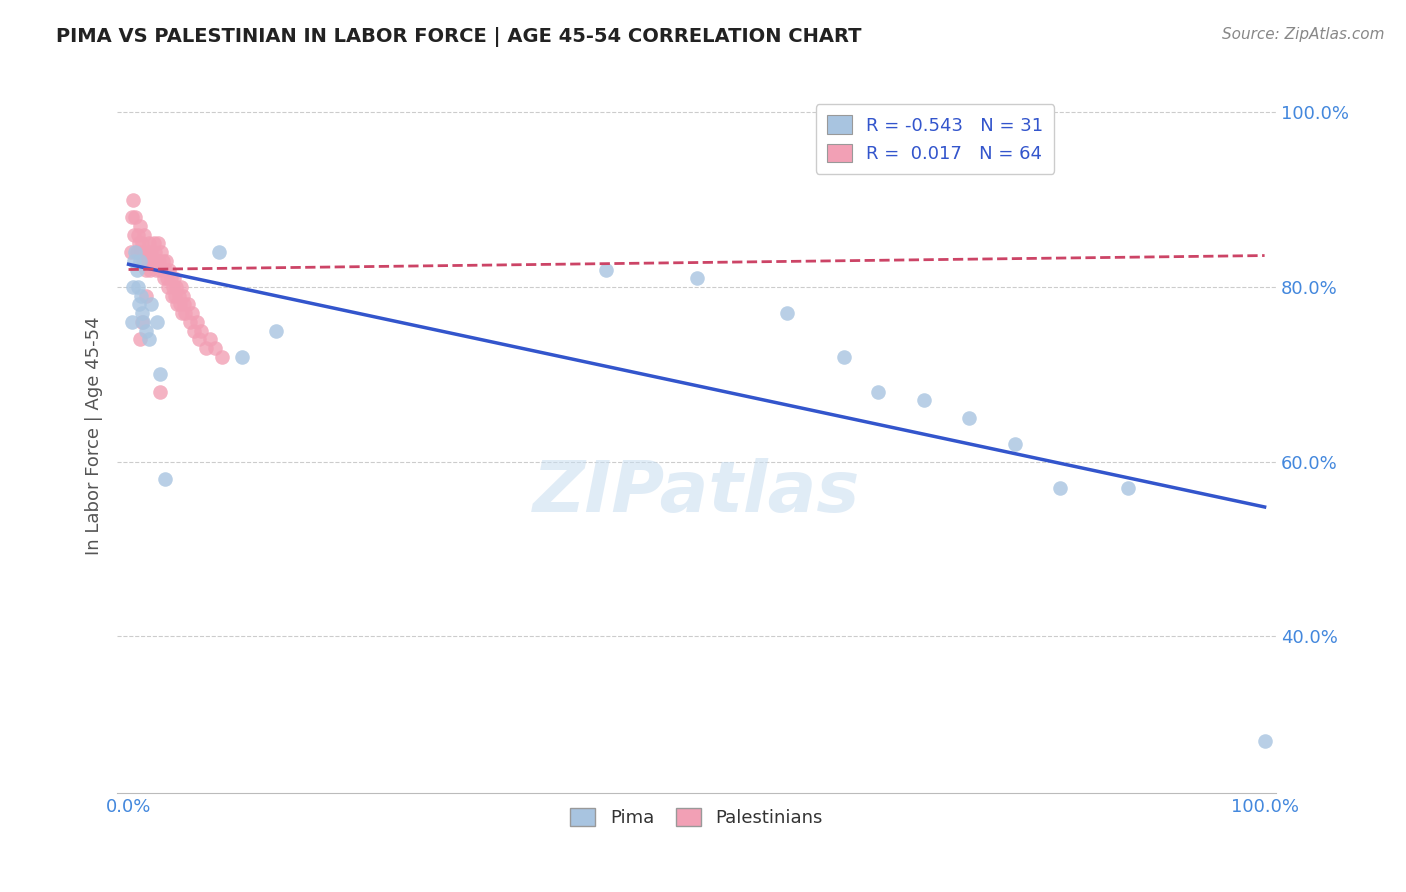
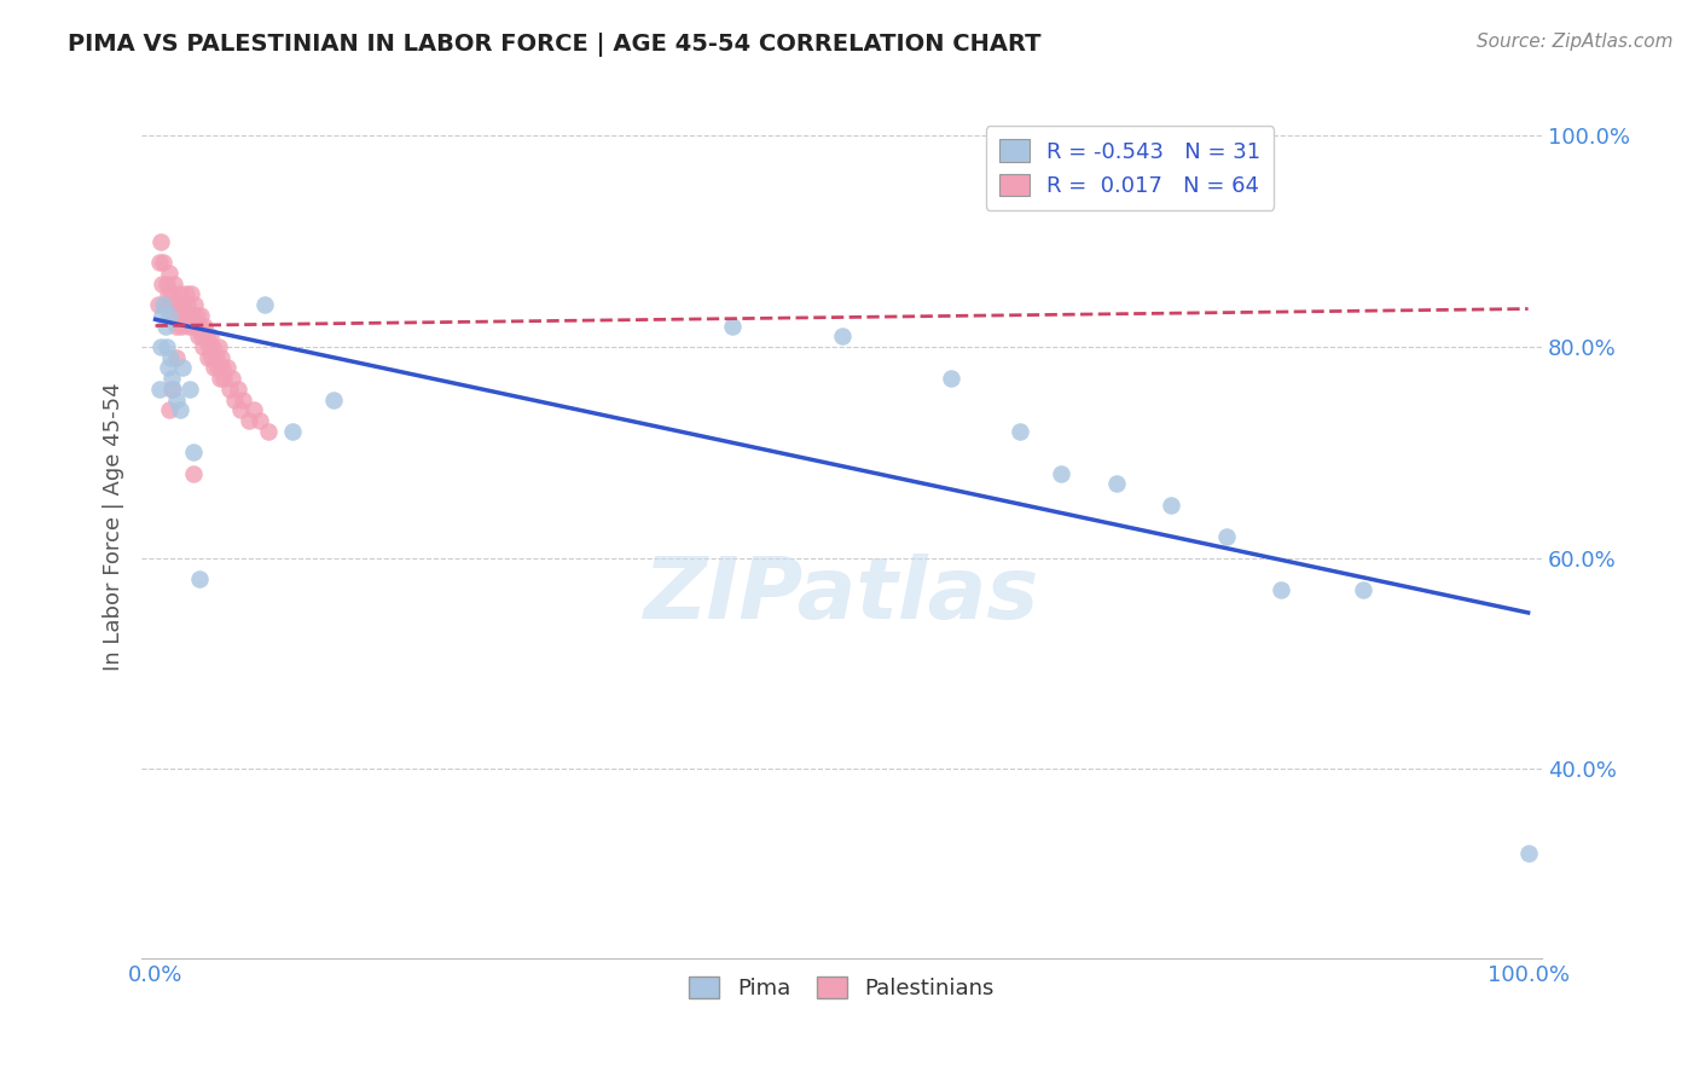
Pima/100.0%: 28% -> 32%
